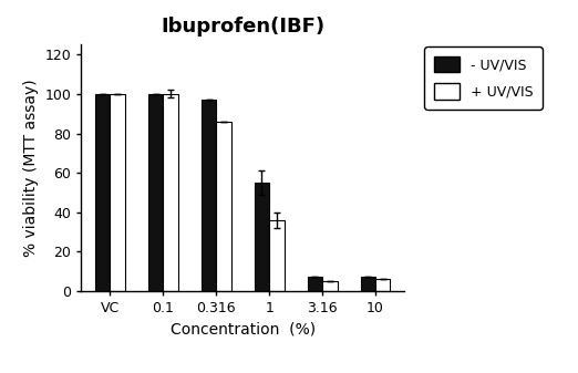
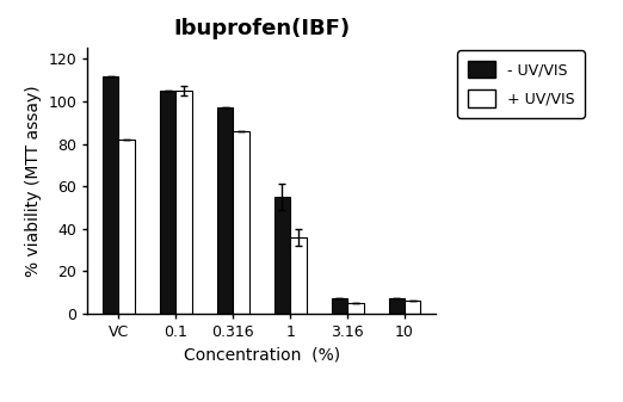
- UV/VIS/VC: 100 -> 112
+ UV/VIS/VC: 100 -> 82
- UV/VIS/0.1: 100 -> 105
+ UV/VIS/0.1: 100 -> 105
